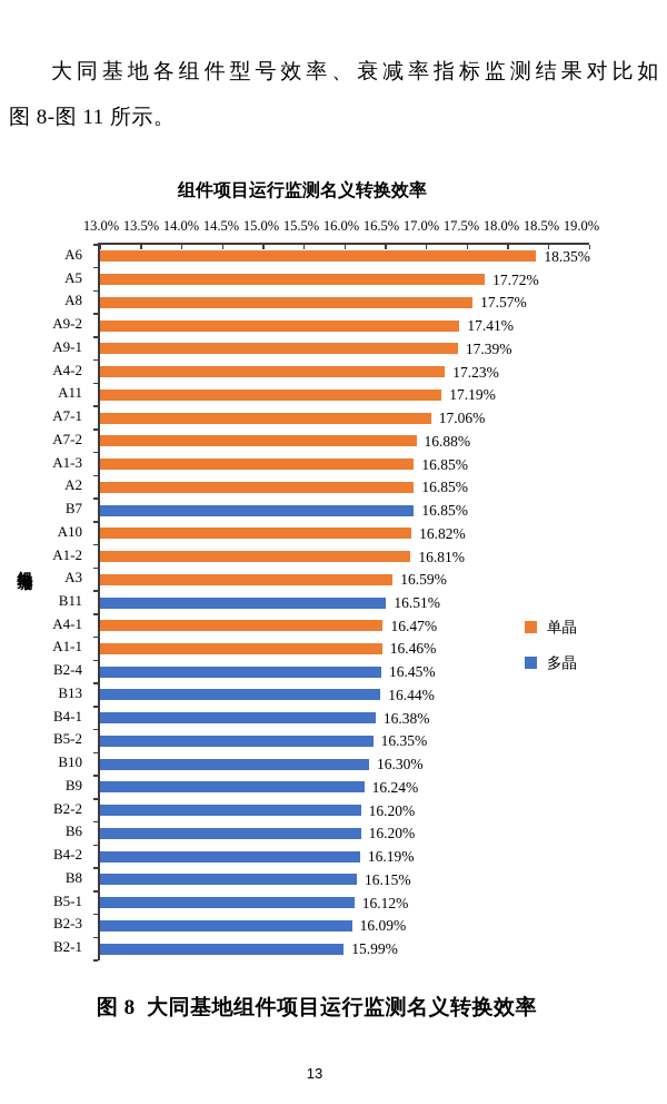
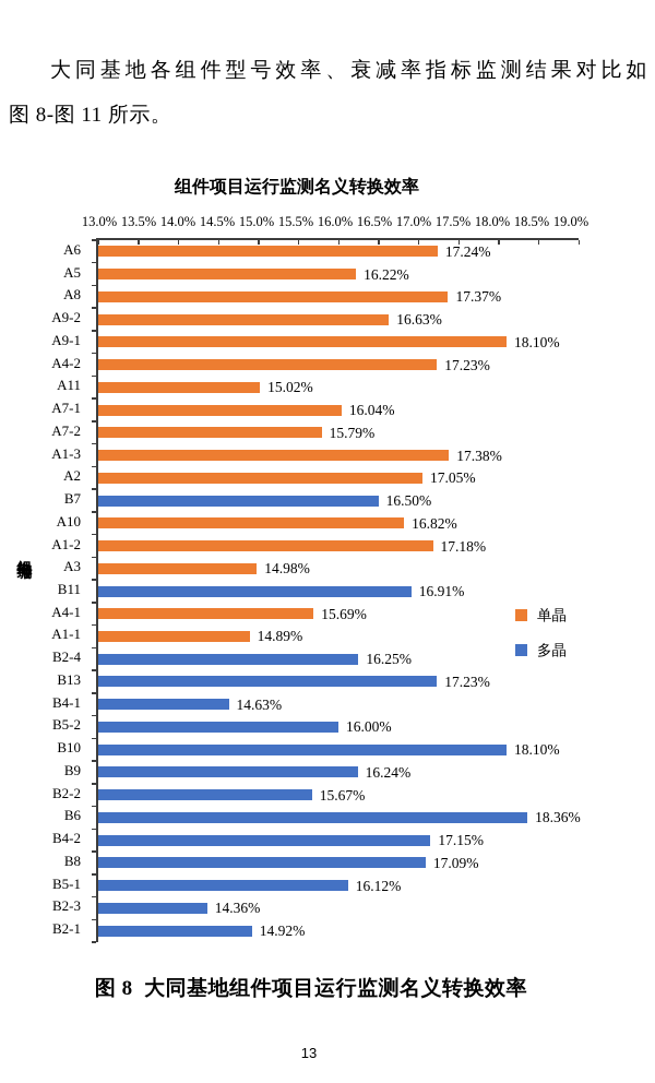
A6: 18.35% -> 17.24%
A5: 17.72% -> 16.22%
A8: 17.57% -> 17.37%
A9-2: 17.41% -> 16.63%
A9-1: 17.39% -> 18.10%
A11: 17.19% -> 15.02%
A7-1: 17.06% -> 16.04%
A7-2: 16.88% -> 15.79%
A1-3: 16.85% -> 17.38%
A2: 16.85% -> 17.05%
B7: 16.85% -> 16.50%
A1-2: 16.81% -> 17.18%
A3: 16.59% -> 14.98%
B11: 16.51% -> 16.91%
A4-1: 16.47% -> 15.69%
A1-1: 16.46% -> 14.89%
B2-4: 16.45% -> 16.25%
B13: 16.44% -> 17.23%
B4-1: 16.38% -> 14.63%
B5-2: 16.35% -> 16.00%
B10: 16.30% -> 18.10%
B2-2: 16.20% -> 15.67%
B6: 16.20% -> 18.36%
B4-2: 16.19% -> 17.15%
B8: 16.15% -> 17.09%
B2-3: 16.09% -> 14.36%
B2-1: 15.99% -> 14.92%
